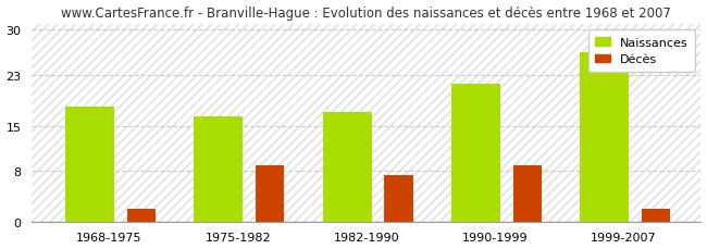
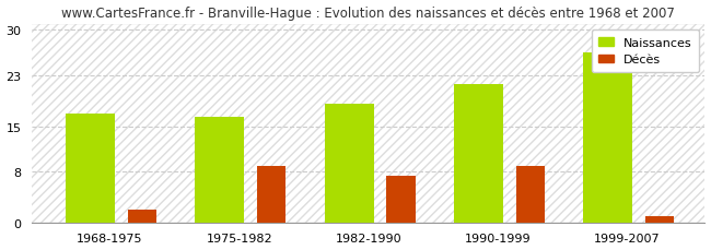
Naissances/1968-1975: 18.0 -> 17.0
Naissances/1982-1990: 17.2 -> 18.5
Décès/1999-2007: 2.0 -> 1.0
